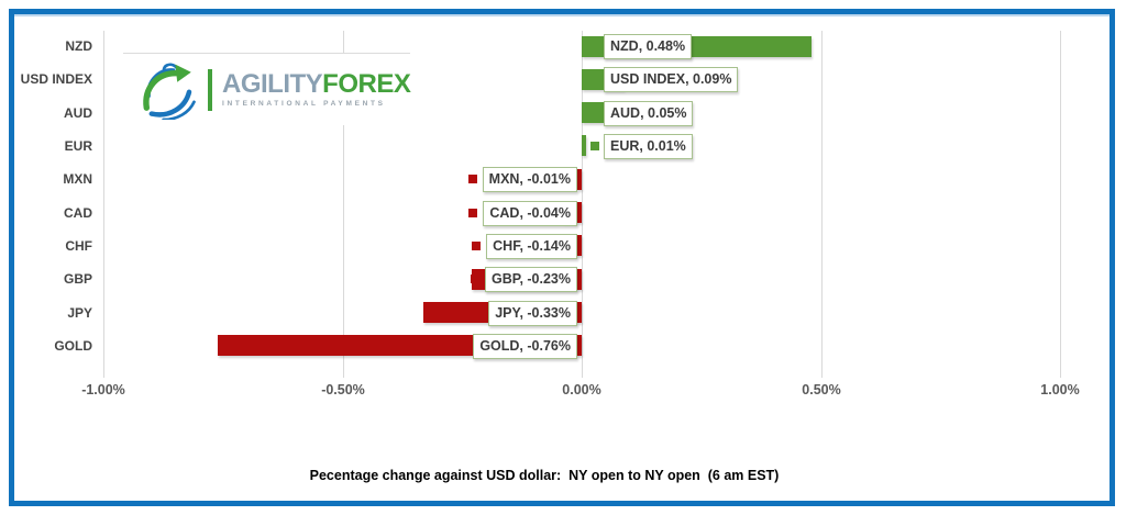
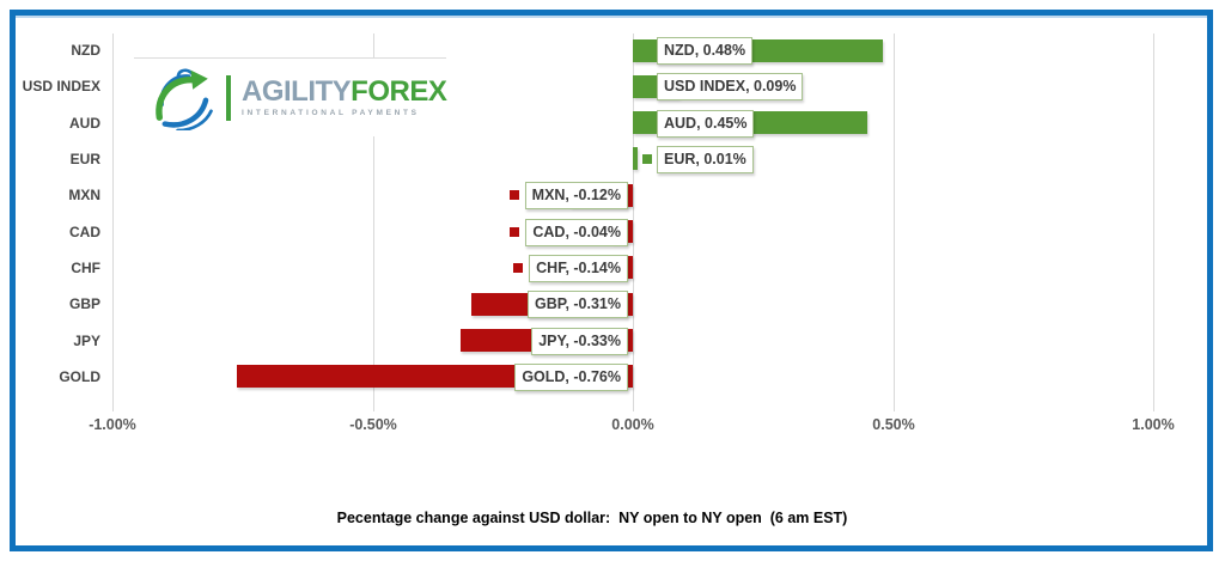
AUD: 0.05% -> 0.45%
MXN: -0.01% -> -0.12%
GBP: -0.23% -> -0.31%
